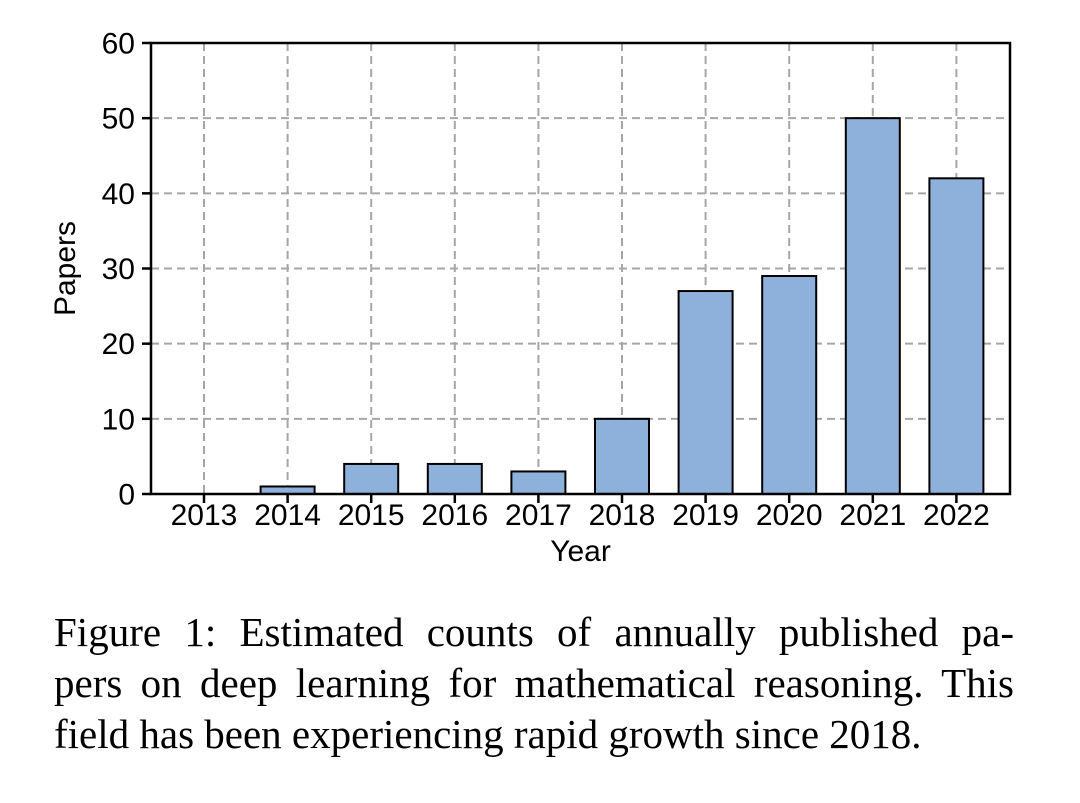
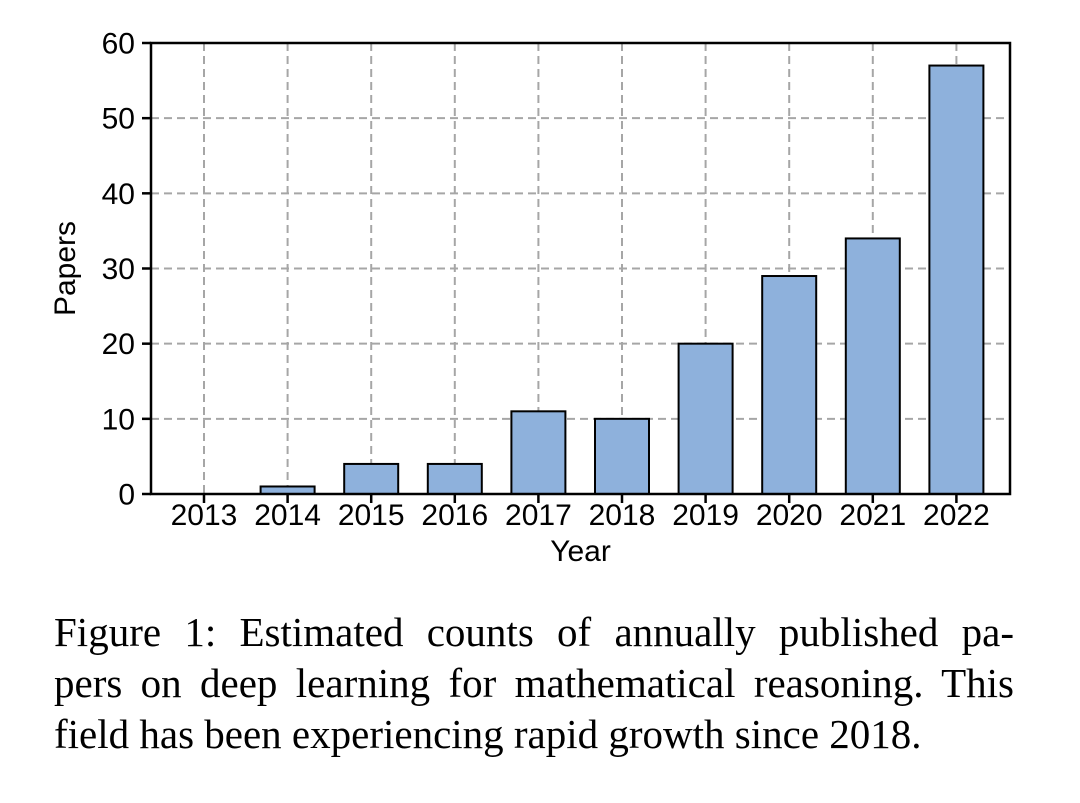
2017: 3 -> 11
2019: 27 -> 20
2021: 50 -> 34
2022: 42 -> 57
